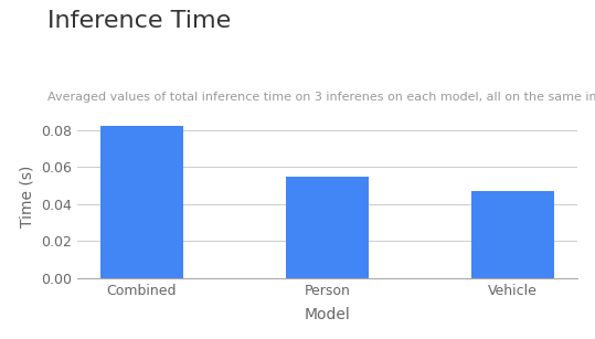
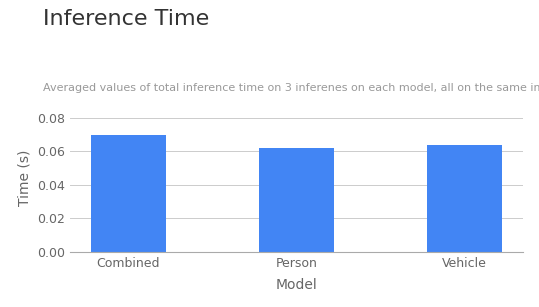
Combined: 0.082 -> 0.070
Person: 0.055 -> 0.062
Vehicle: 0.047 -> 0.064
